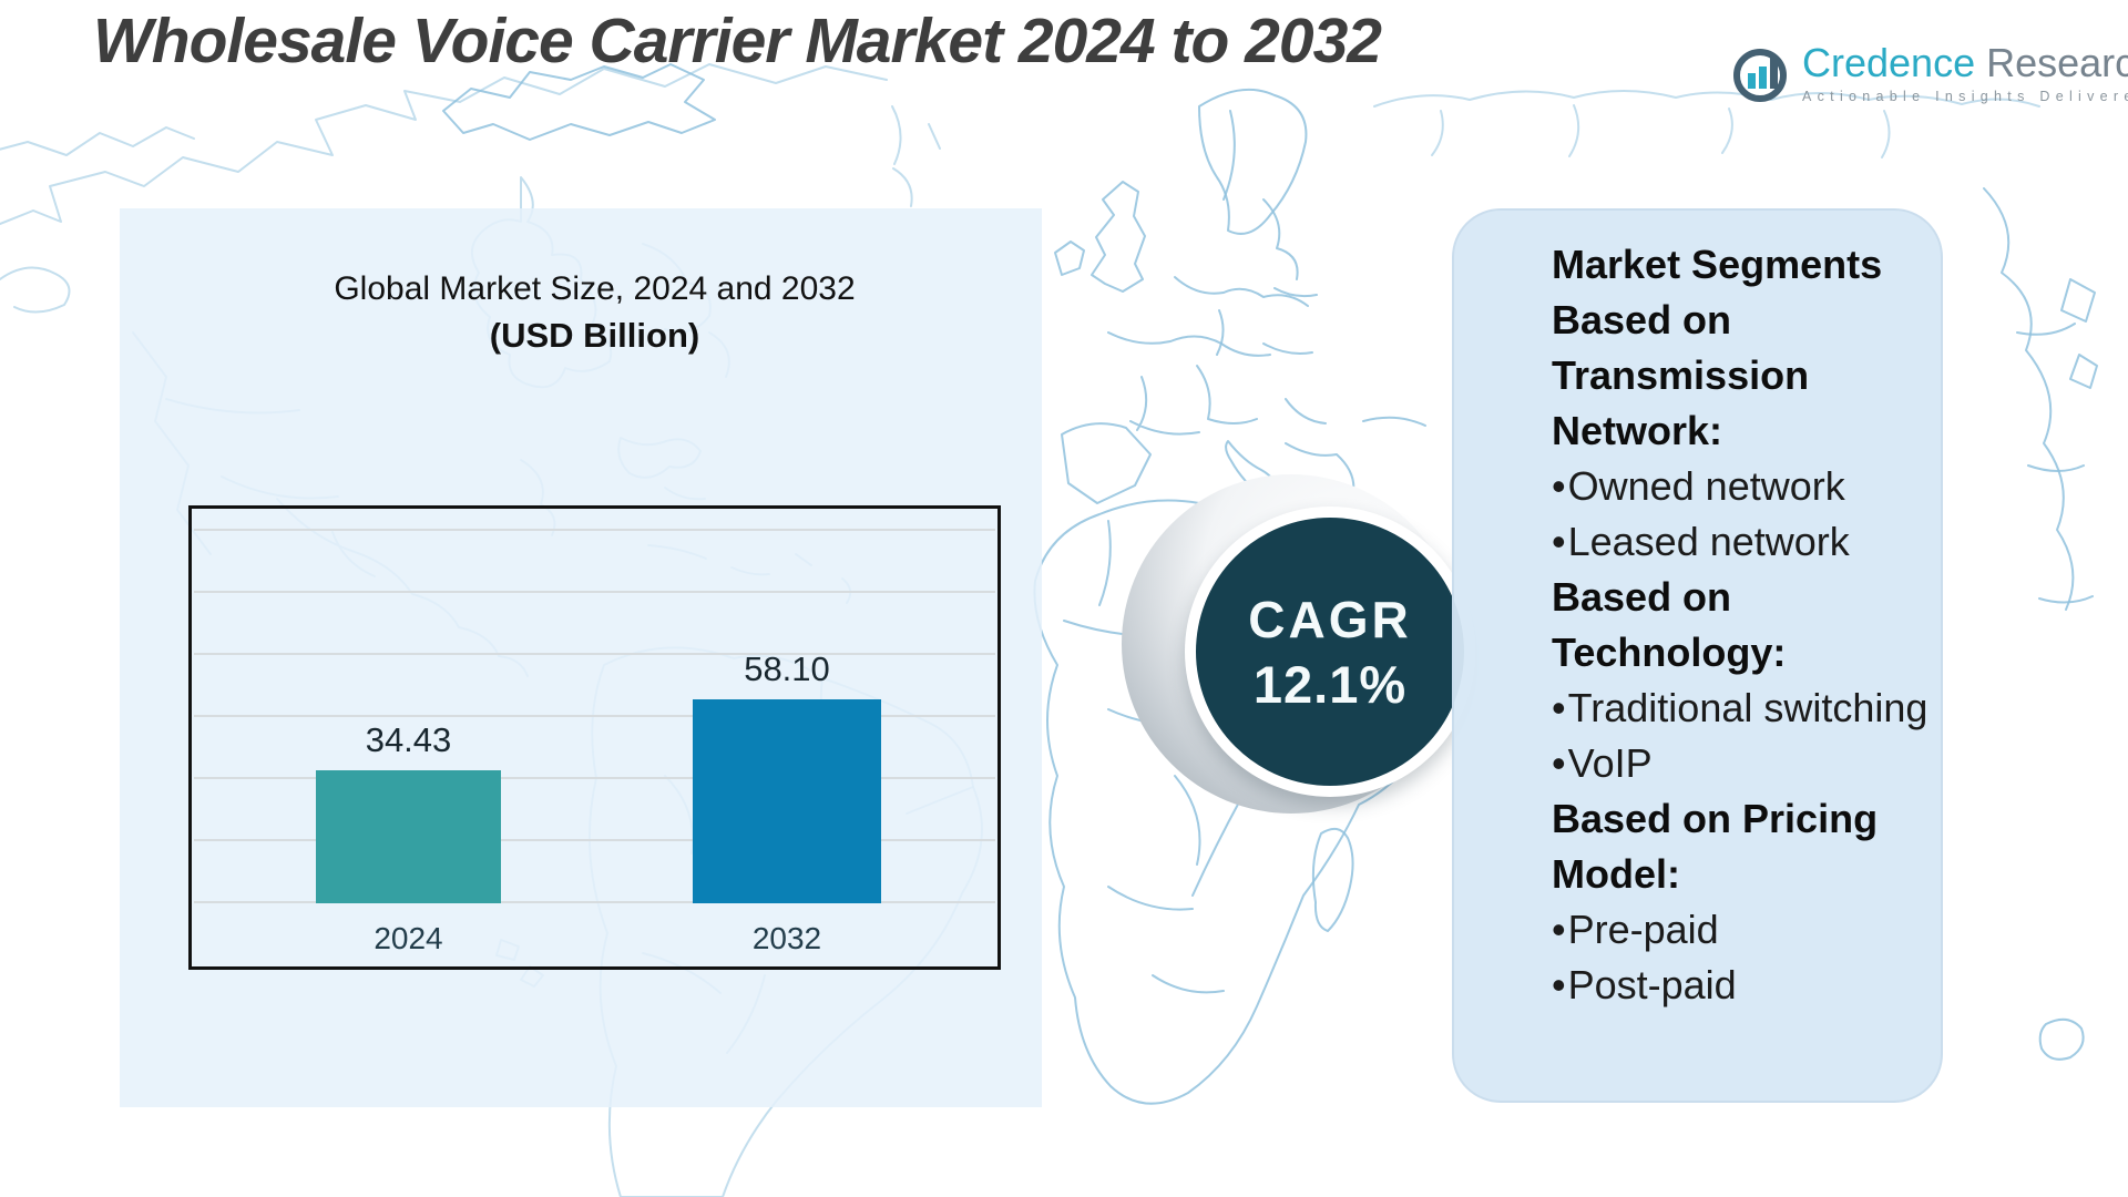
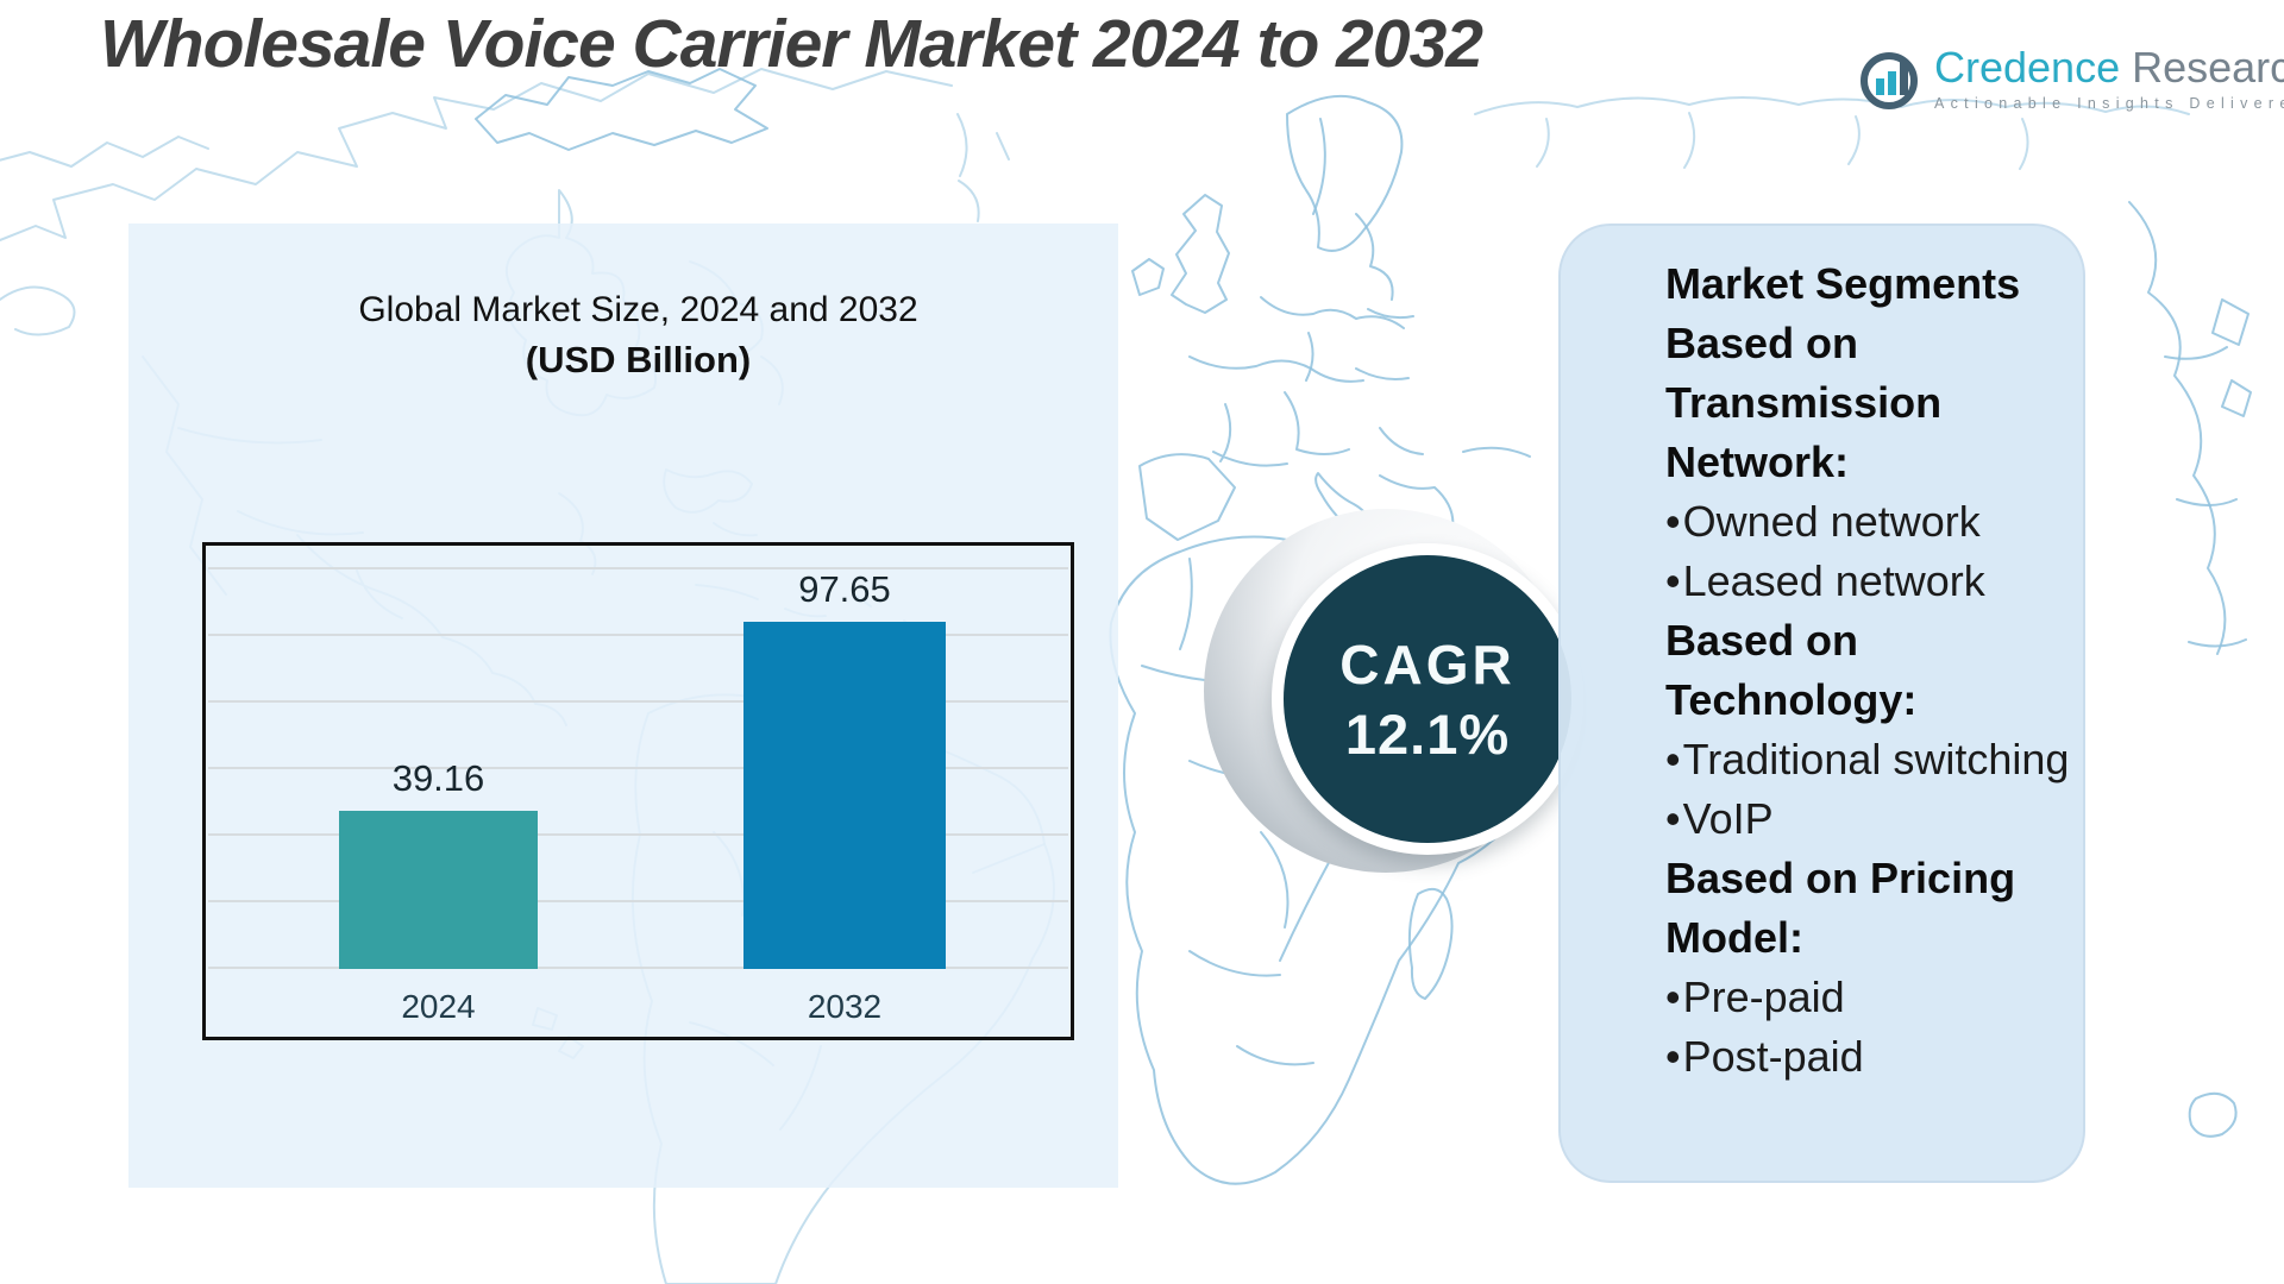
2024: 34.43 -> 39.16
2032: 58.10 -> 97.65
